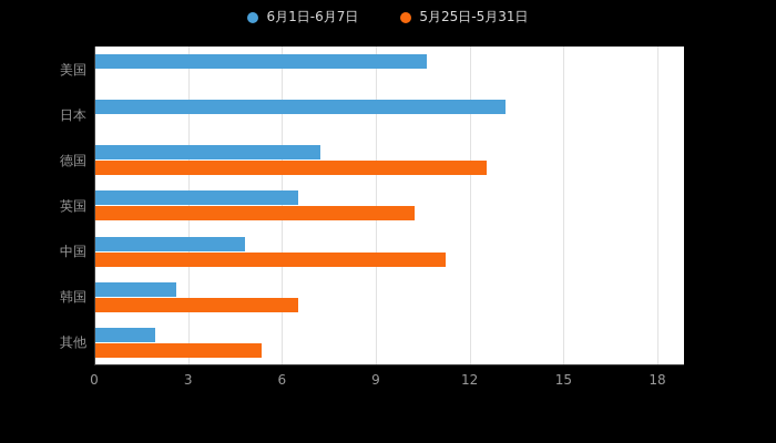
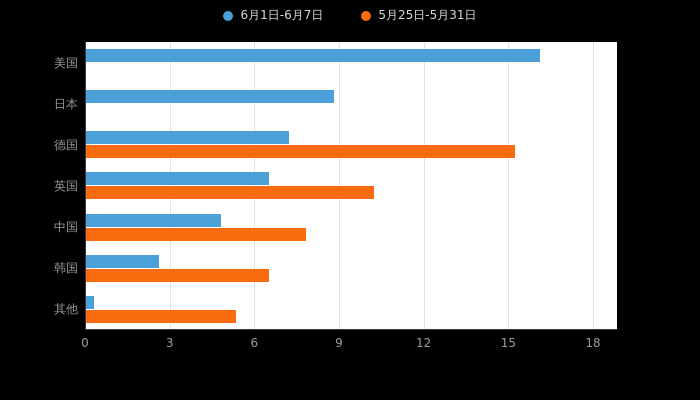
6月1日-6月7日/美国: 10.6 -> 16.1
6月1日-6月7日/日本: 13.1 -> 8.8
5月25日-5月31日/德国: 12.5 -> 15.2
5月25日-5月31日/中国: 11.2 -> 7.8
6月1日-6月7日/其他: 1.9 -> 0.3
